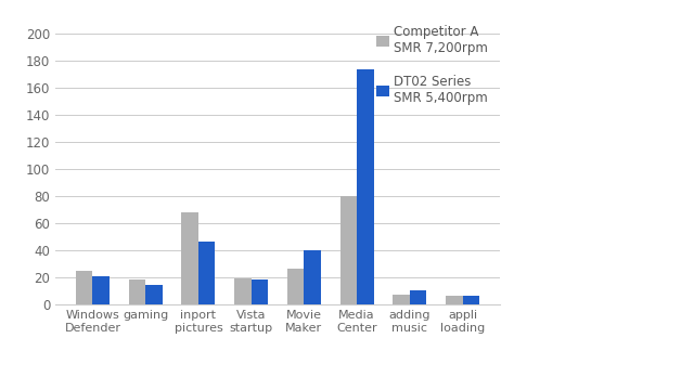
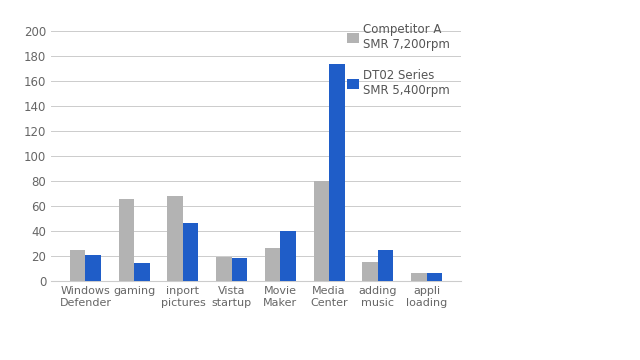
Competitor A SMR 7,200rpm/gaming: 18 -> 65
Competitor A SMR 7,200rpm/adding music: 7 -> 15
DT02 Series SMR 5,400rpm/adding music: 10 -> 25
